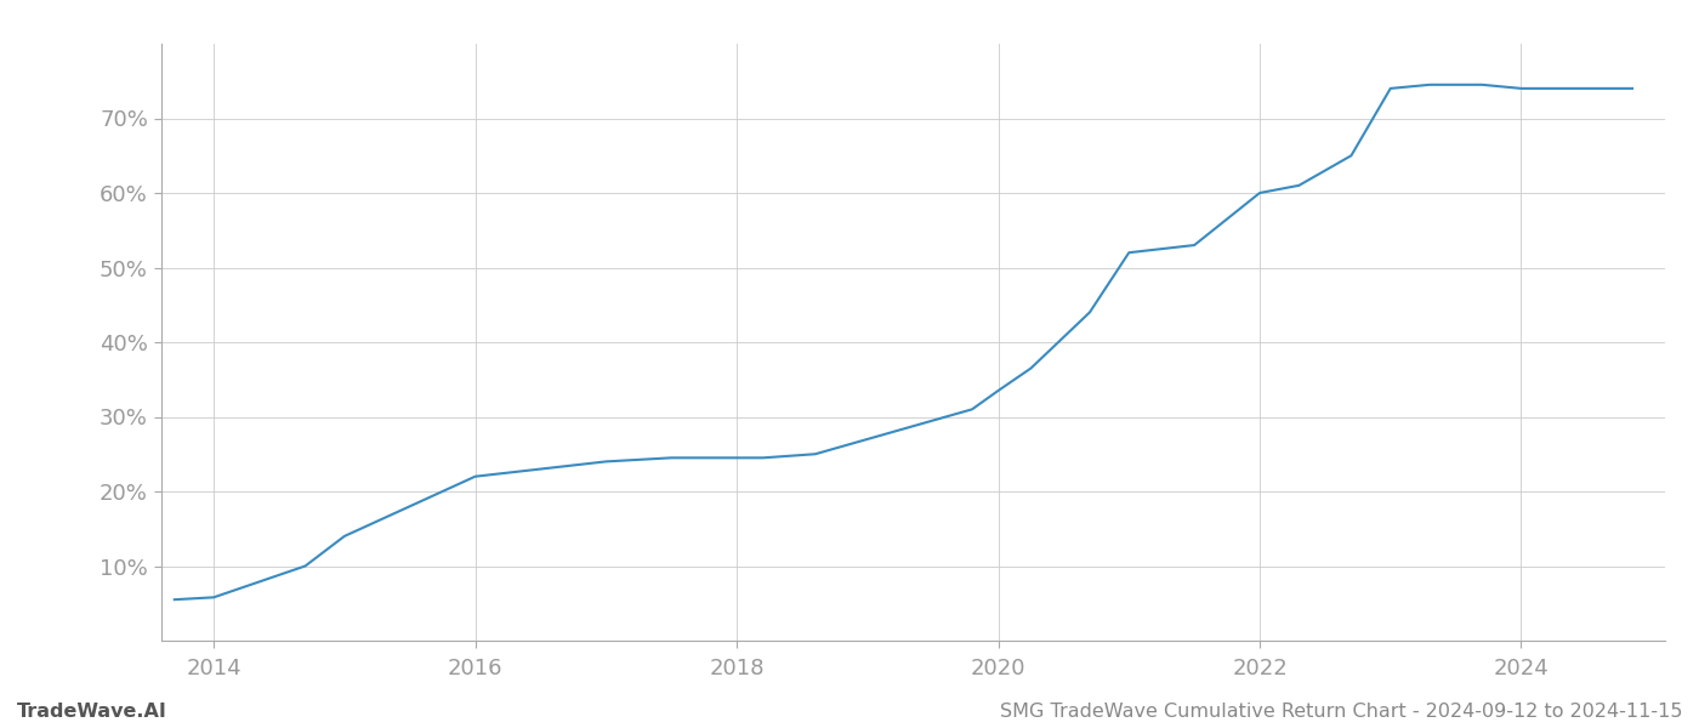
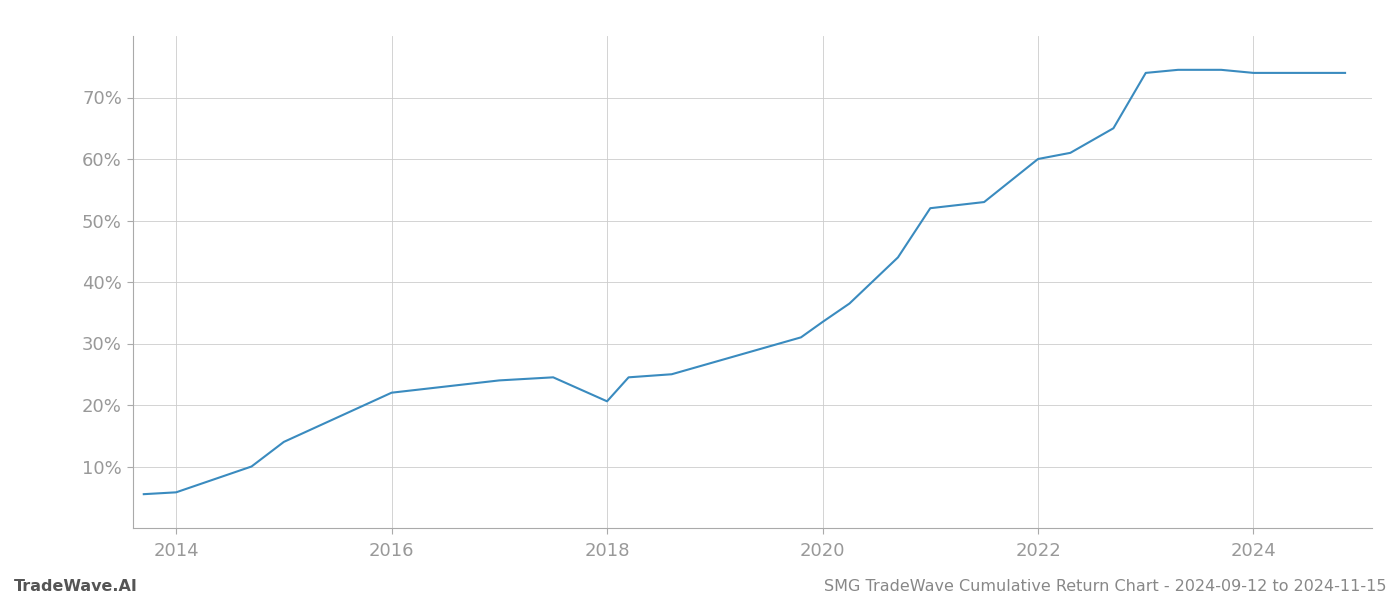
2018: 24.5% -> 20.6%
